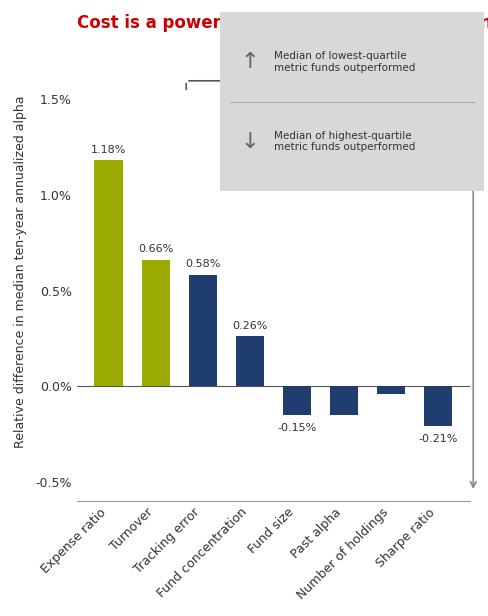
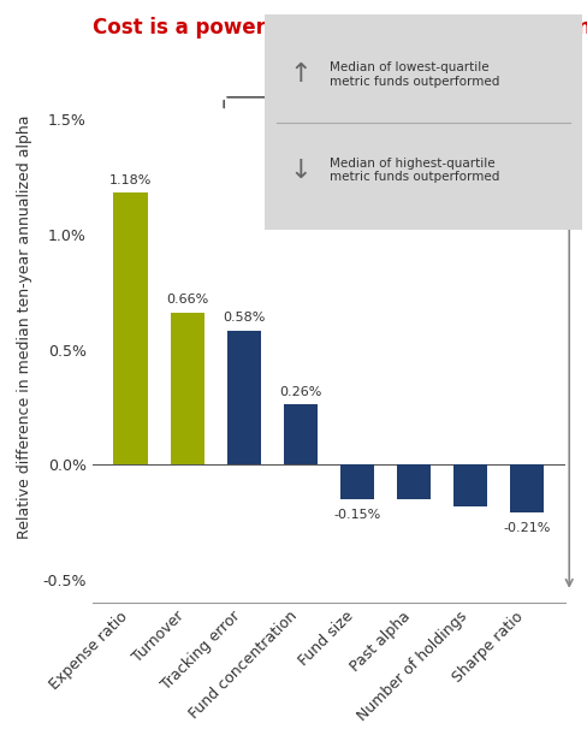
Number of holdings: -0.04% -> -0.18%
